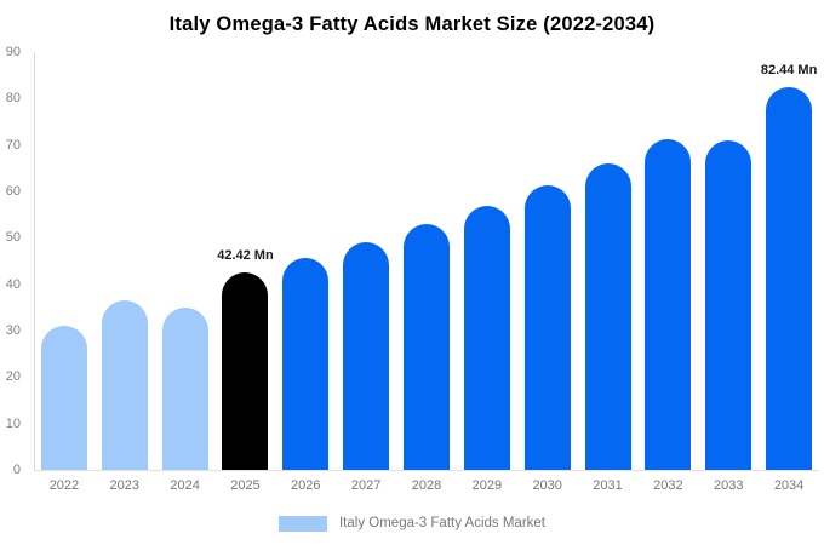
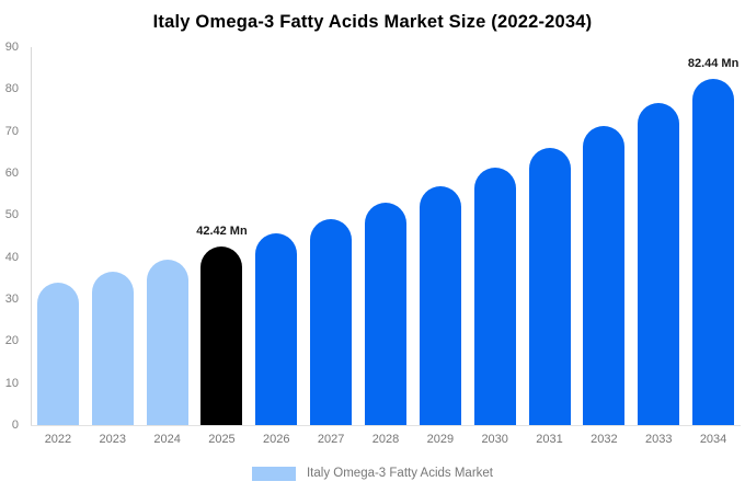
2022: 31 -> 34
2024: 35 -> 39
2033: 71 -> 77
